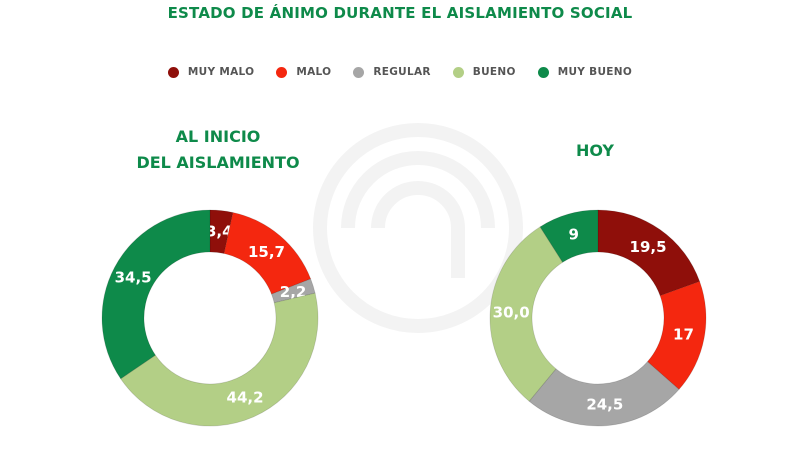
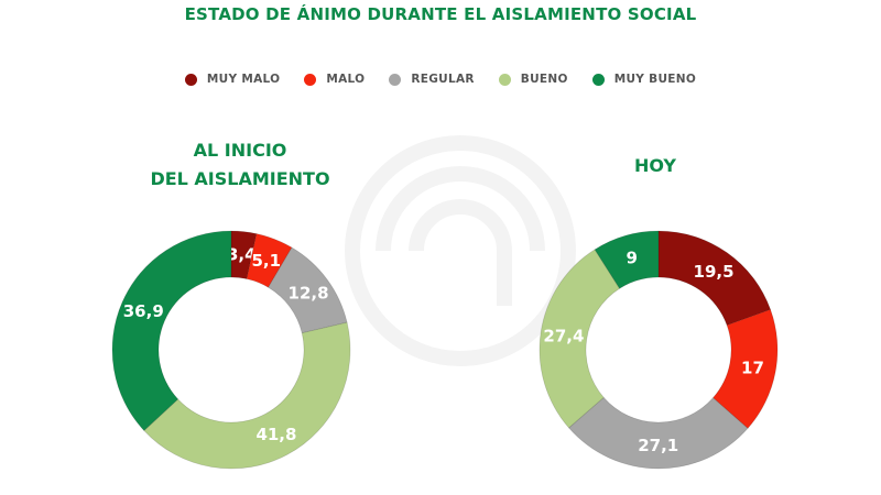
AL INICIO DEL AISLAMIENTO/MALO: 15,7 -> 5,1
AL INICIO DEL AISLAMIENTO/REGULAR: 2,2 -> 12,8
AL INICIO DEL AISLAMIENTO/BUENO: 44,2 -> 41,8
AL INICIO DEL AISLAMIENTO/MUY BUENO: 34,5 -> 36,9
HOY/REGULAR: 24,5 -> 27,1
HOY/BUENO: 30,0 -> 27,4
